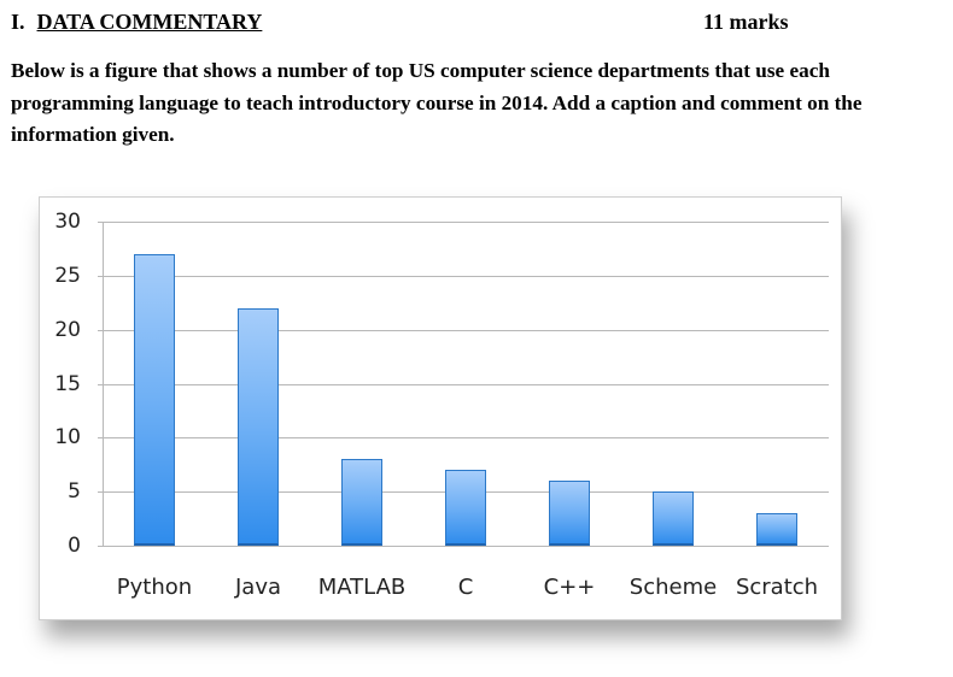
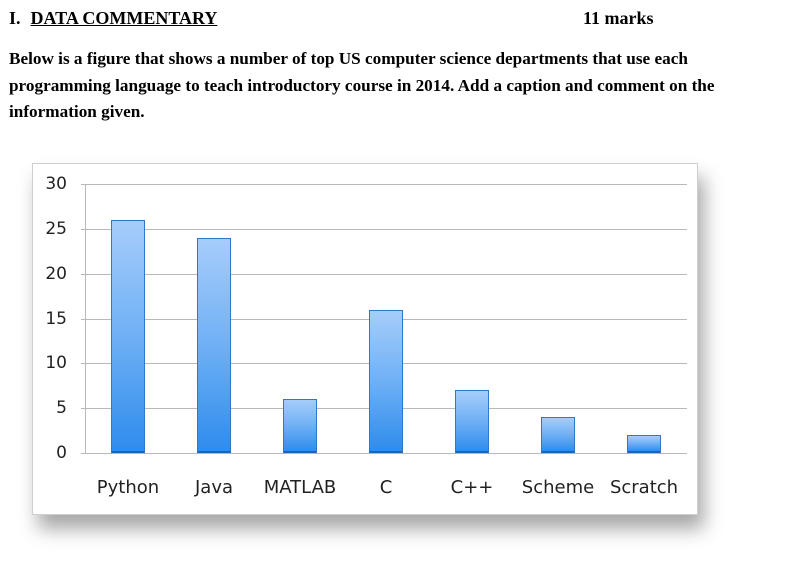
Python: 27 -> 26
Java: 22 -> 24
MATLAB: 8 -> 6
C: 7 -> 16
C++: 6 -> 7
Scheme: 5 -> 4
Scratch: 3 -> 2
